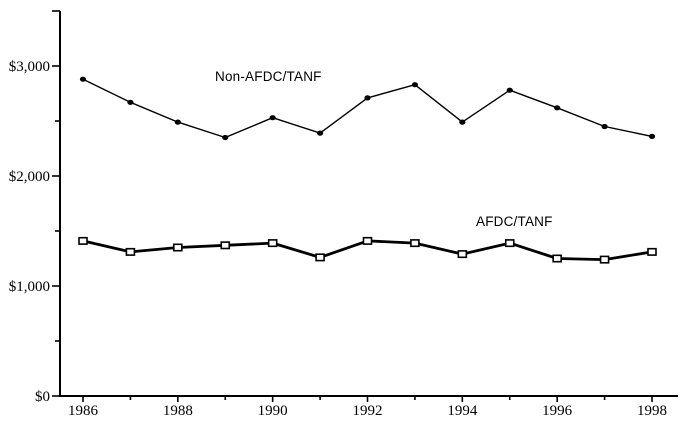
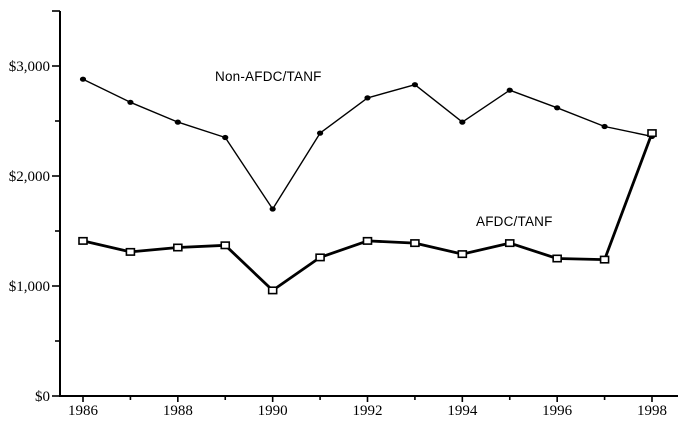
Non-AFDC/TANF/1990: $2530 -> $1700
AFDC/TANF/1990: $1390 -> $960
AFDC/TANF/1998: $1310 -> $2390
